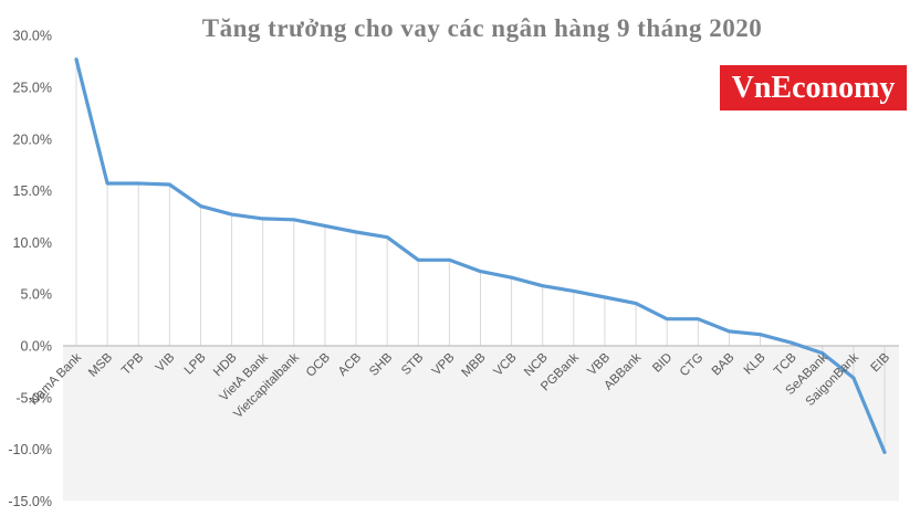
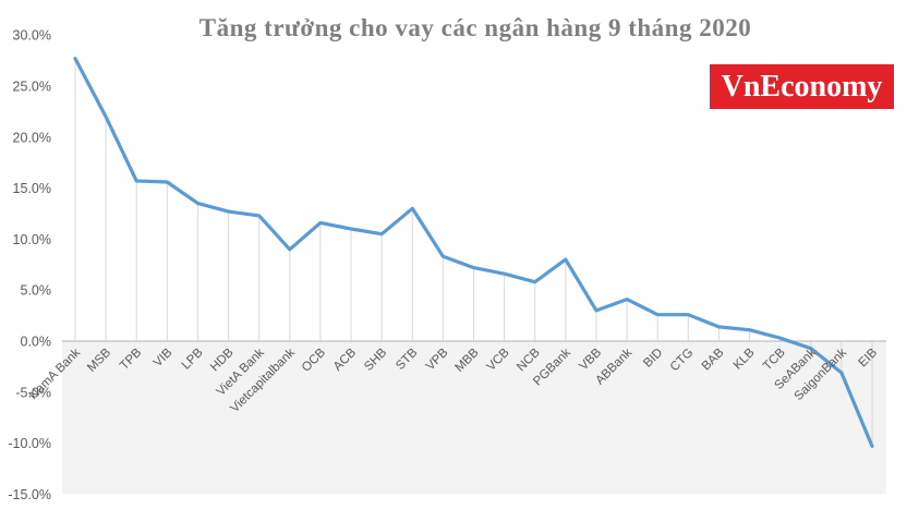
MSB: 16% -> 22%
Vietcapitalbank: 12% -> 9%
STB: 8% -> 13%
PGBank: 5% -> 8%
VBB: 5% -> 3%
